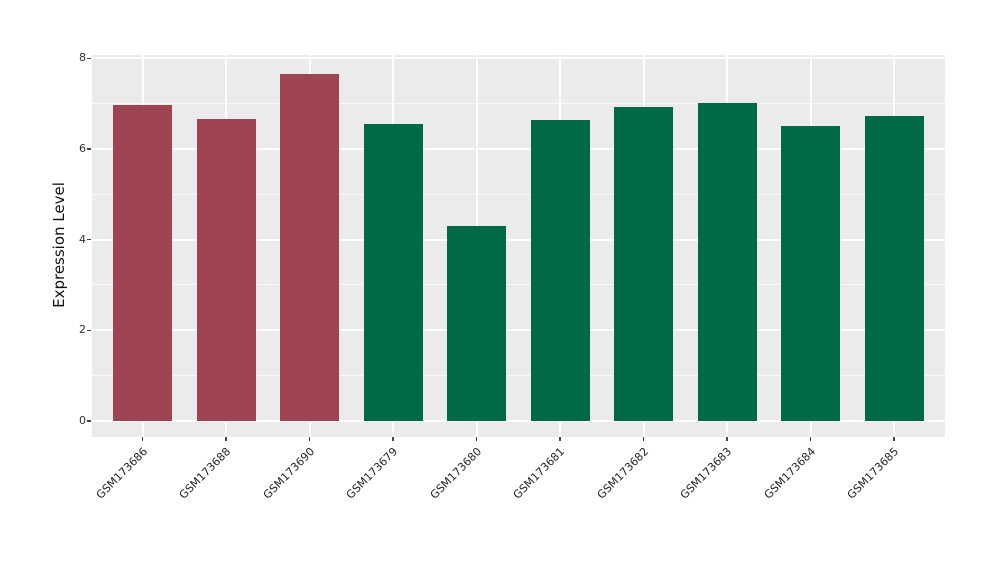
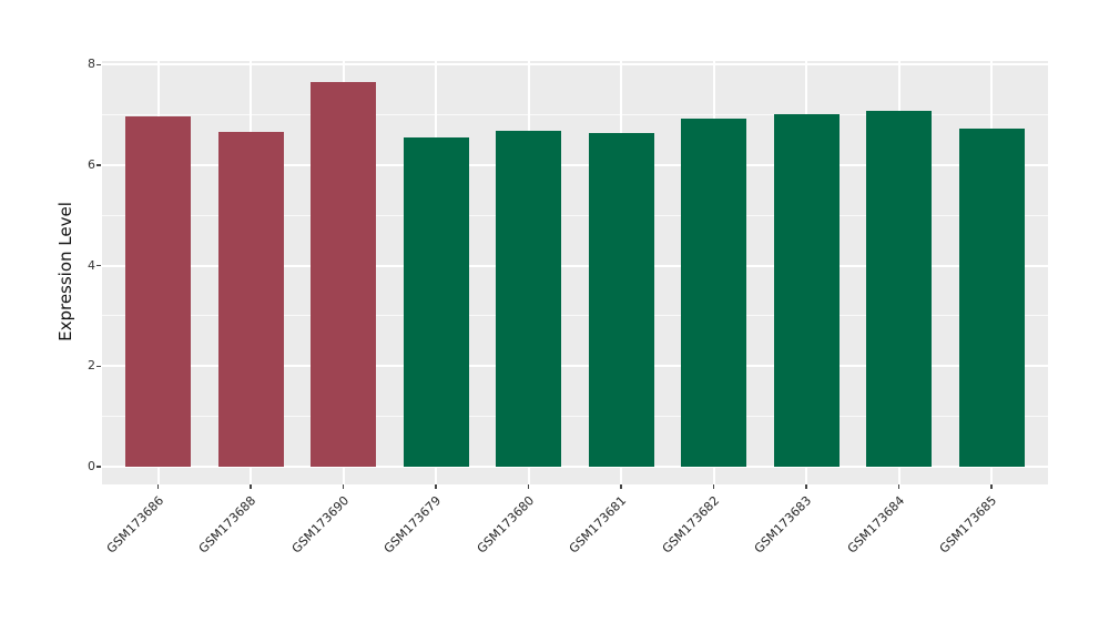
GSM173680: 4.3 -> 6.7
GSM173684: 6.5 -> 7.1
